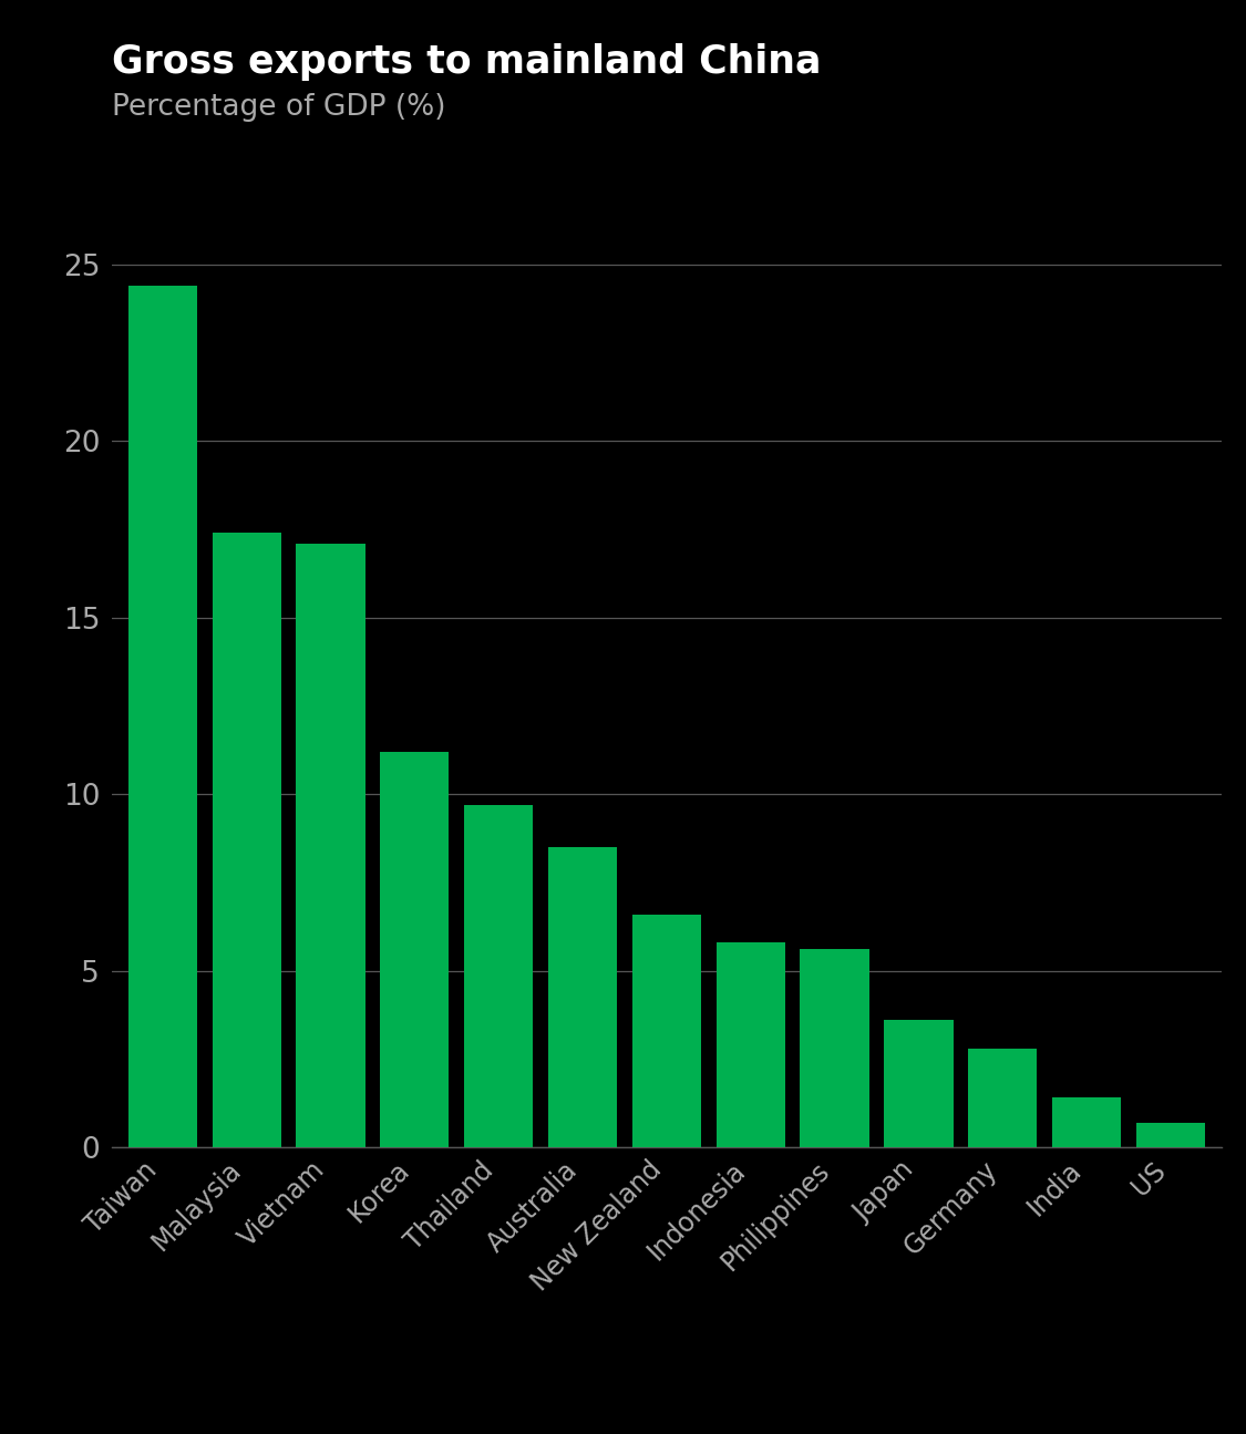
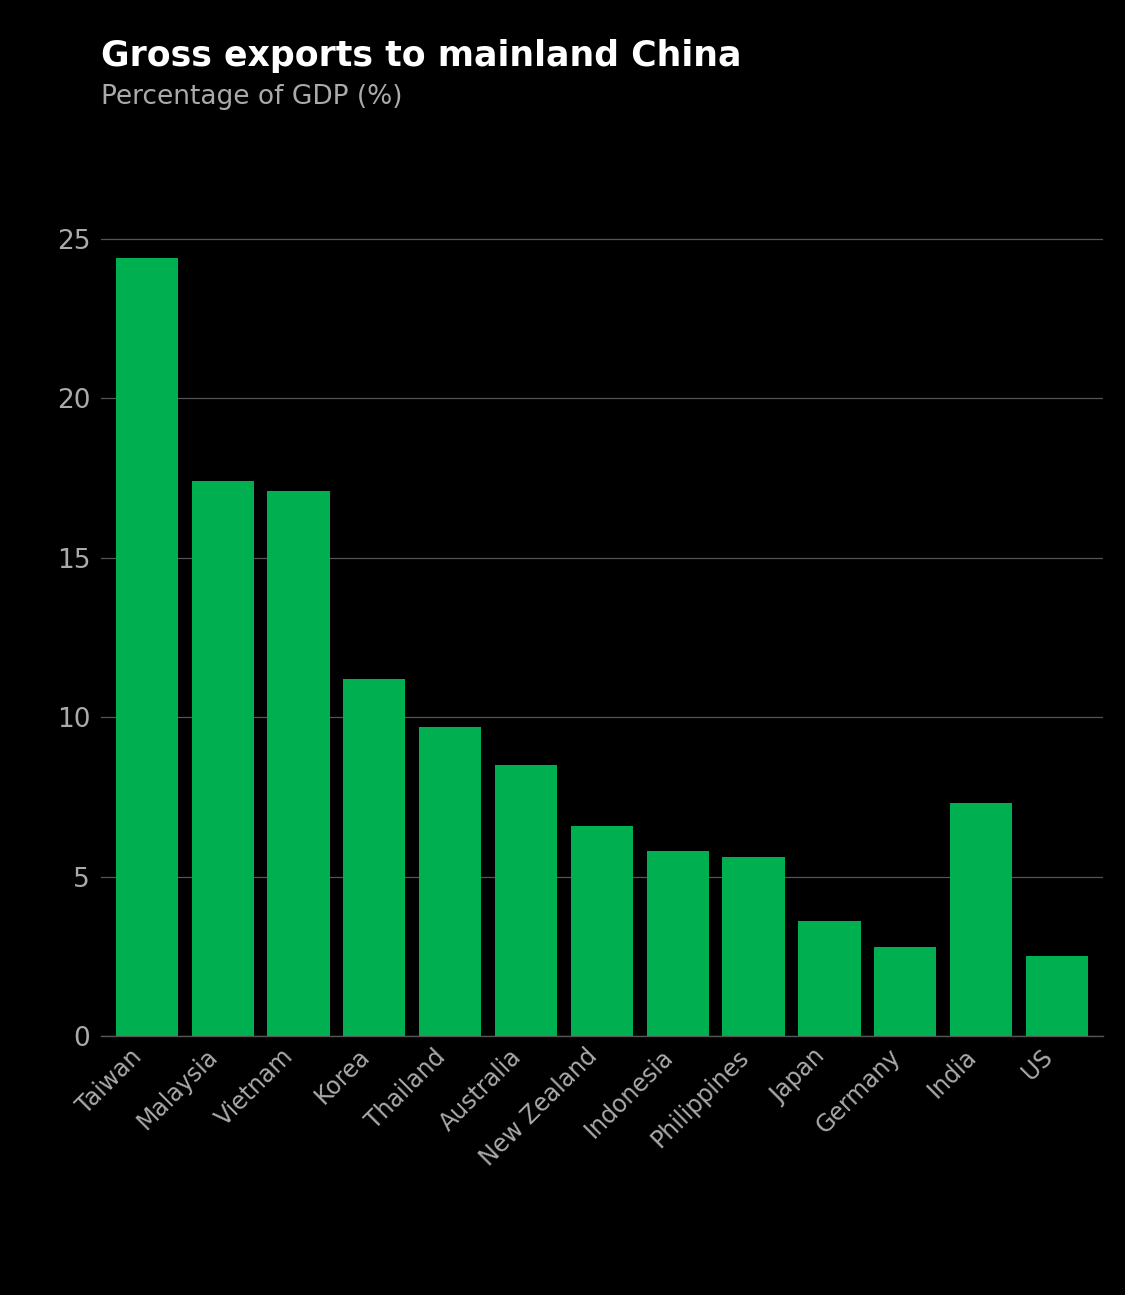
India: 1.4 -> 7.3
US: 0.7 -> 2.5
